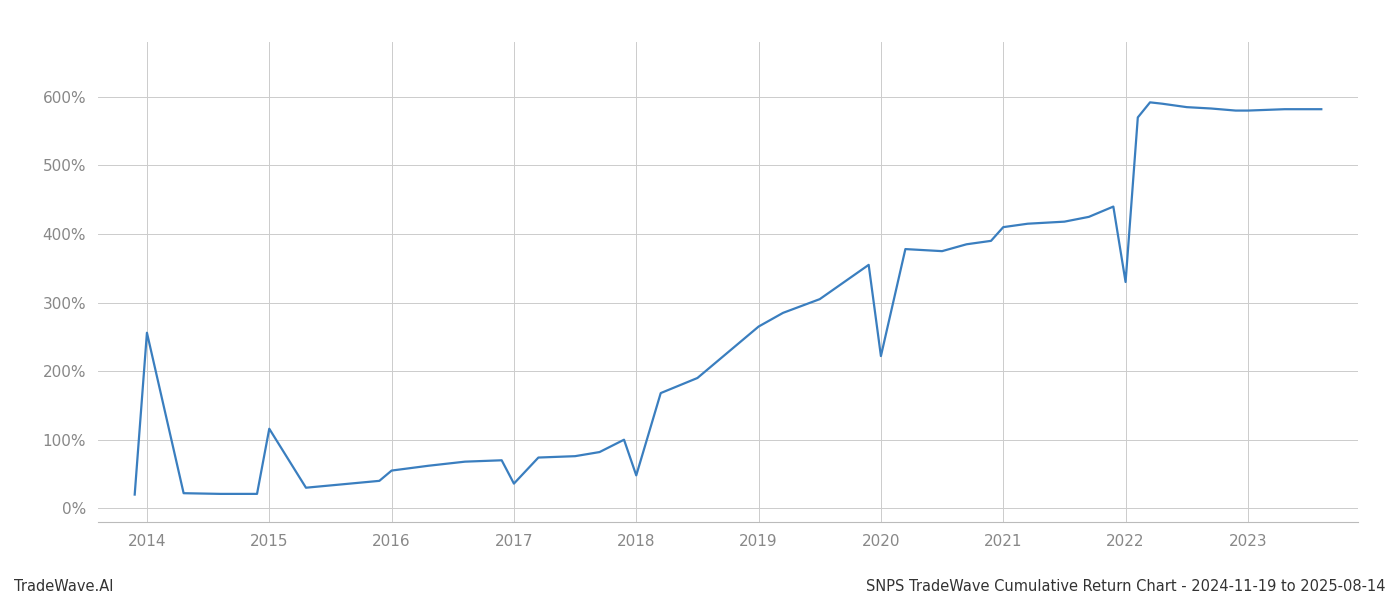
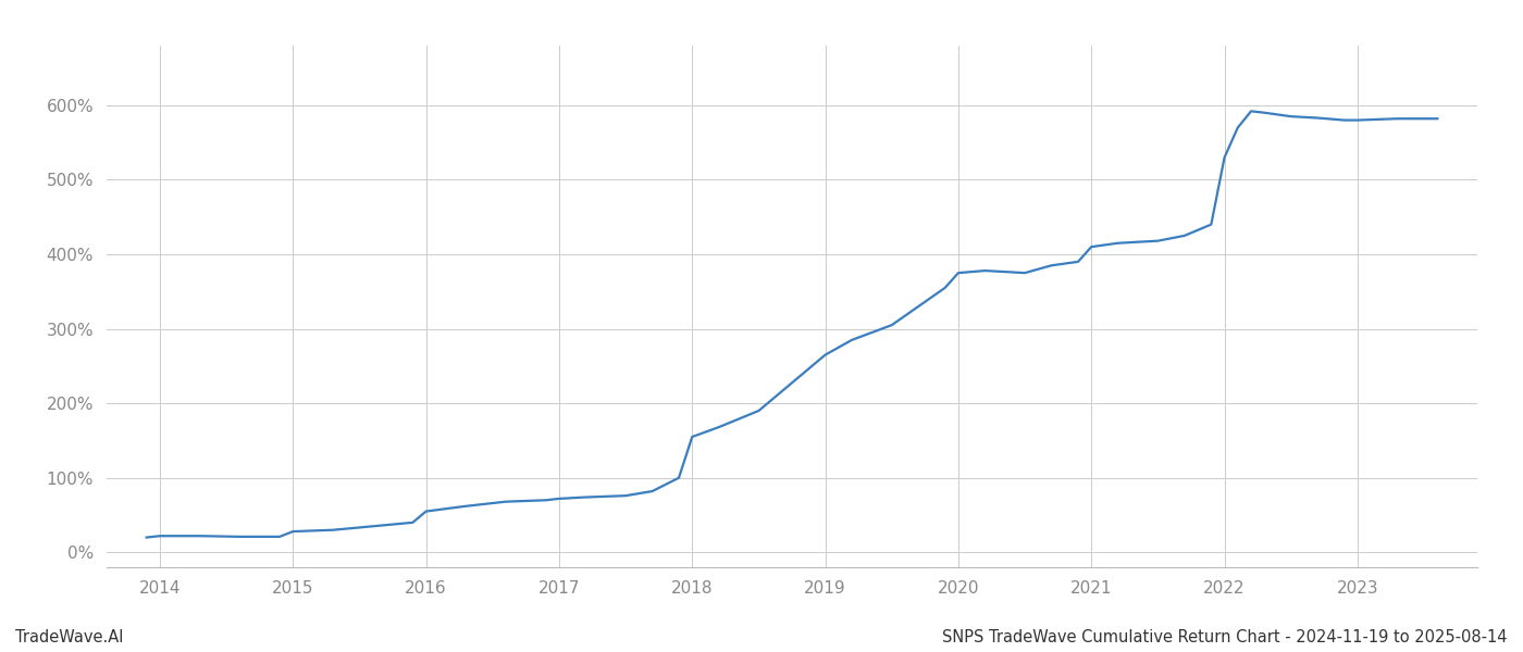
2014: 256% -> 22%
2015: 116% -> 28%
2017: 36% -> 72%
2018: 48% -> 155%
2020: 222% -> 375%
2022: 330% -> 530%
